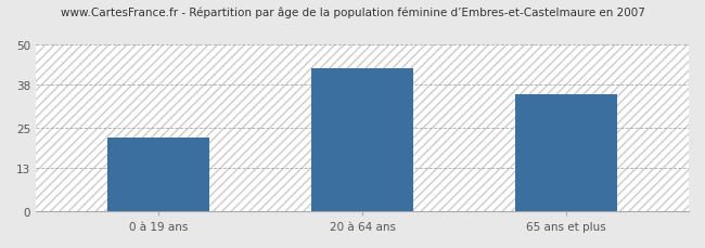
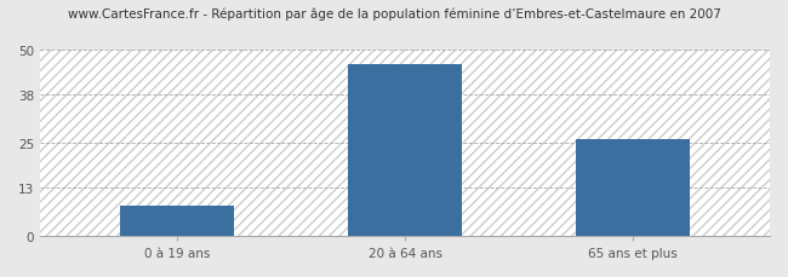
0 à 19 ans: 22 -> 8
20 à 64 ans: 43 -> 46
65 ans et plus: 35 -> 26
